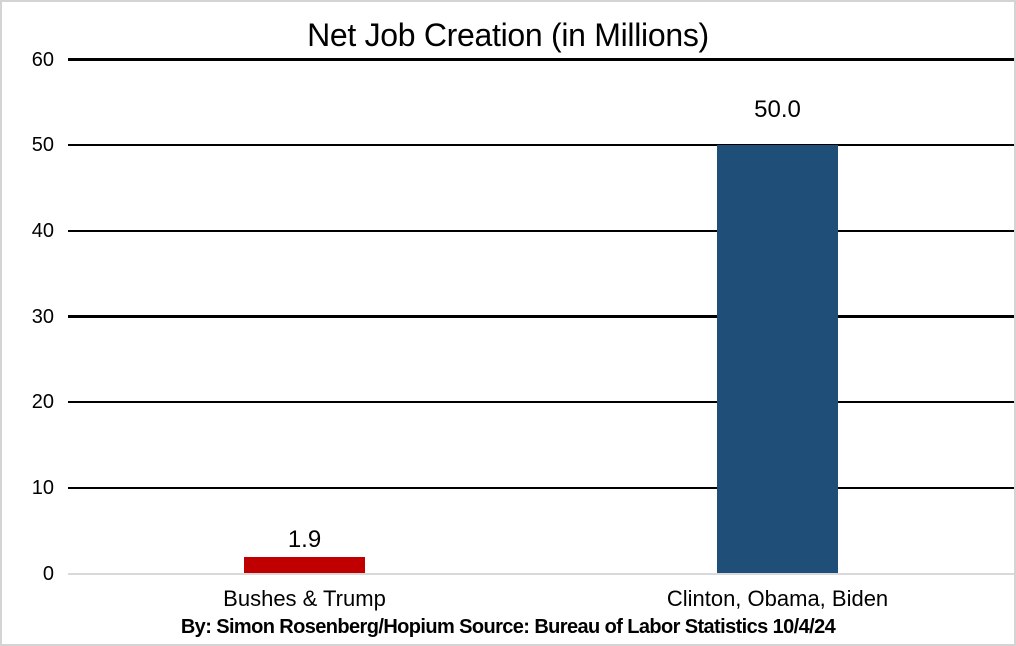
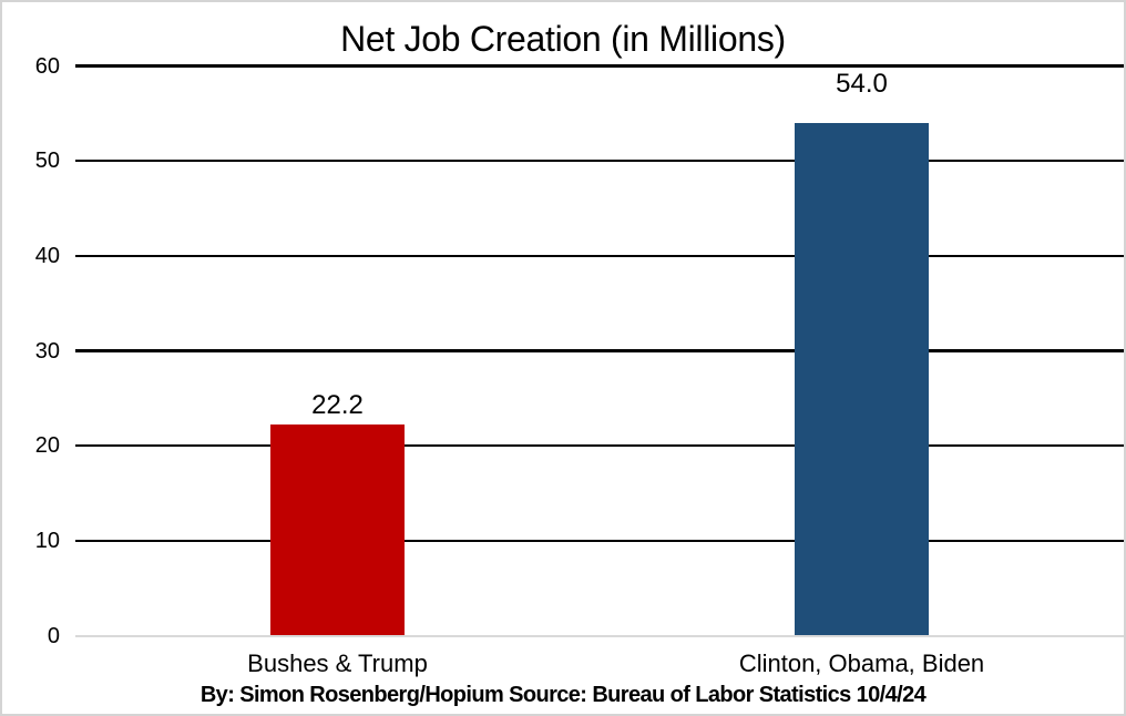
Bushes & Trump: 1.9 -> 22.2
Clinton, Obama, Biden: 50.0 -> 54.0
